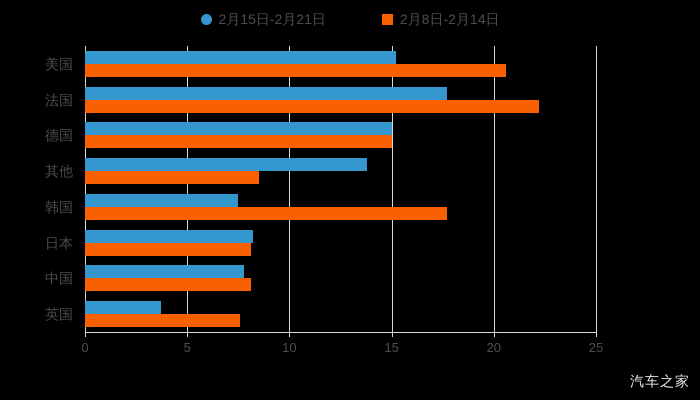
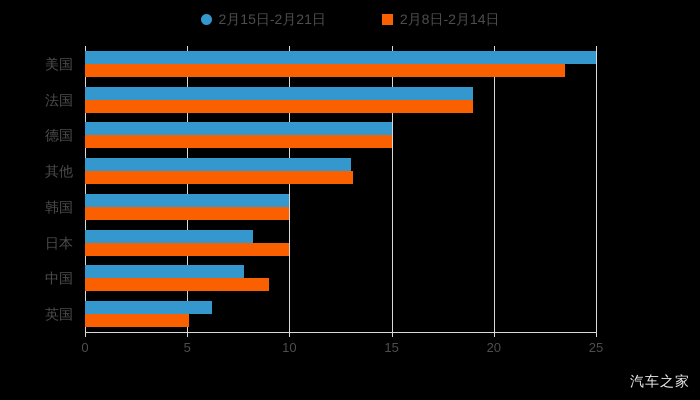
2月15日-2月21日/美国: 15.2 -> 25.0
2月8日-2月14日/美国: 20.6 -> 23.5
2月15日-2月21日/法国: 17.7 -> 19.0
2月8日-2月14日/法国: 22.2 -> 19.0
2月15日-2月21日/其他: 13.8 -> 13.0
2月8日-2月14日/其他: 8.5 -> 13.1
2月15日-2月21日/韩国: 7.5 -> 10.0
2月8日-2月14日/韩国: 17.7 -> 10.0
2月8日-2月14日/日本: 8.1 -> 10.0
2月8日-2月14日/中国: 8.1 -> 9.0
2月15日-2月21日/英国: 3.7 -> 6.2
2月8日-2月14日/英国: 7.6 -> 5.1
